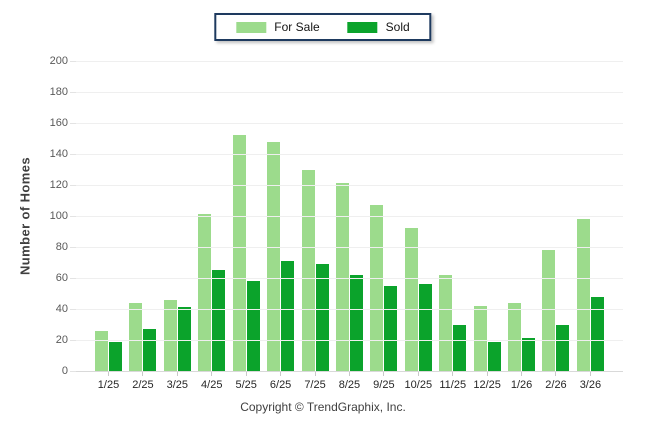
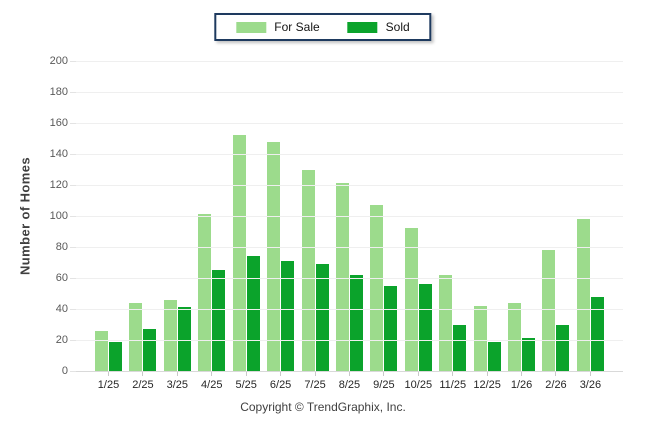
Sold/5/25: 58 -> 74
